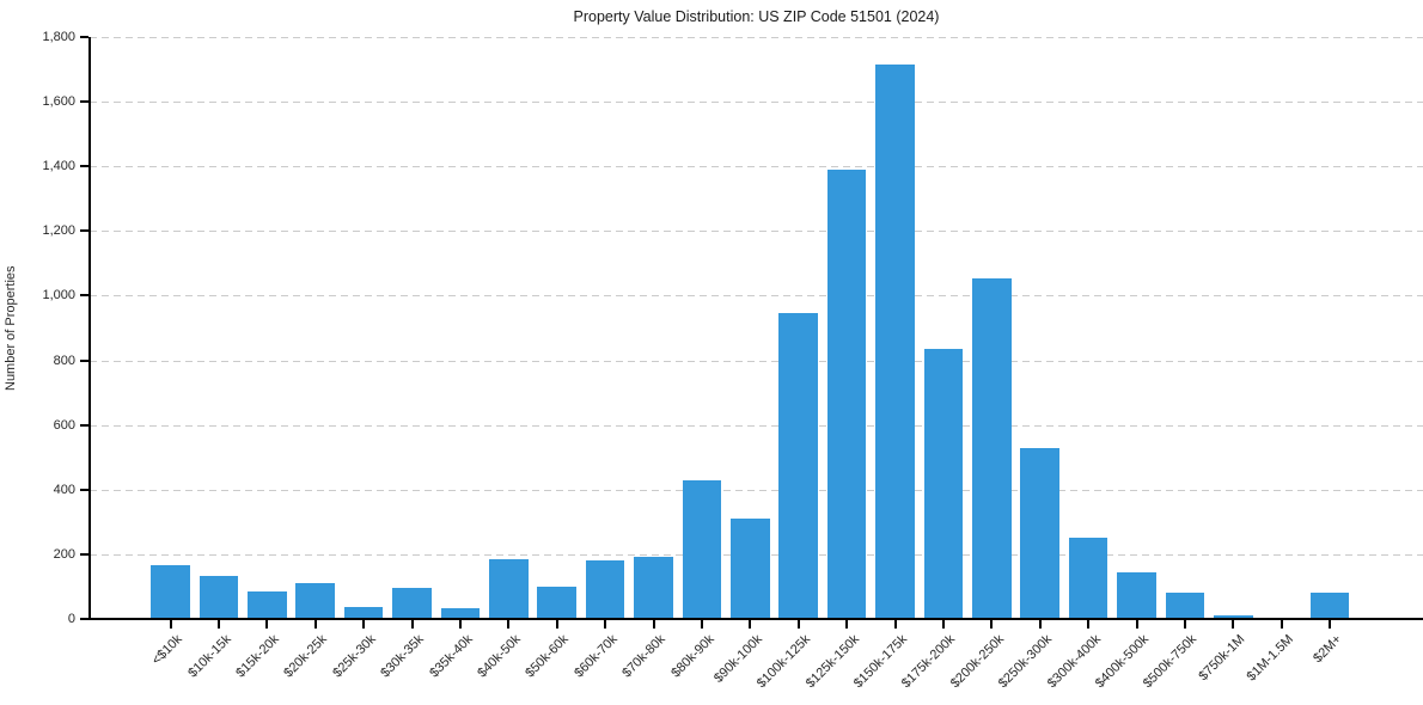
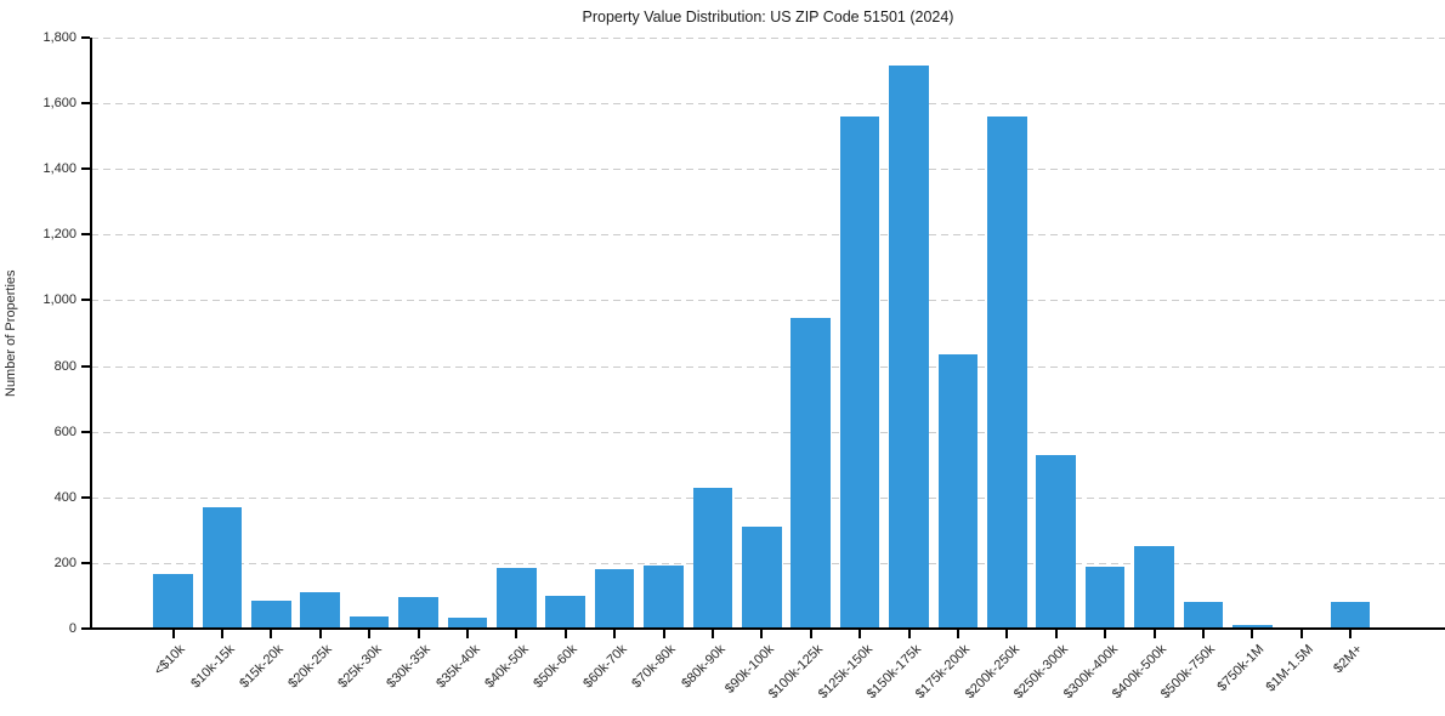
$10k-15k: 130 -> 370
$125k-150k: 1390 -> 1560
$200k-250k: 1050 -> 1560
$300k-400k: 250 -> 190
$400k-500k: 140 -> 250
